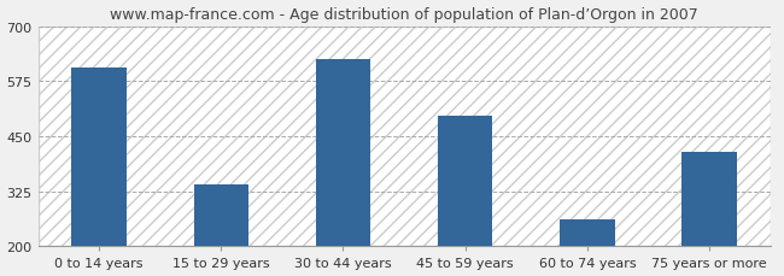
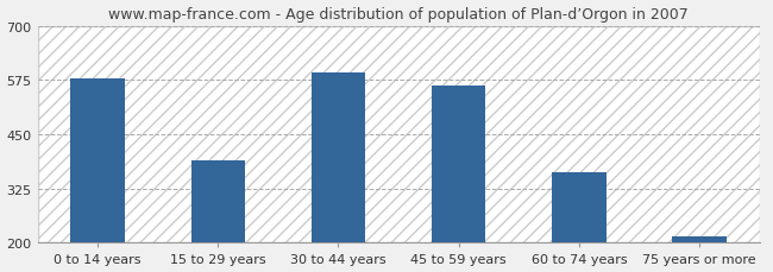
0 to 14 years: 605 -> 578
15 to 29 years: 340 -> 390
30 to 44 years: 625 -> 591
45 to 59 years: 495 -> 562
60 to 74 years: 260 -> 362
75 years or more: 415 -> 215
